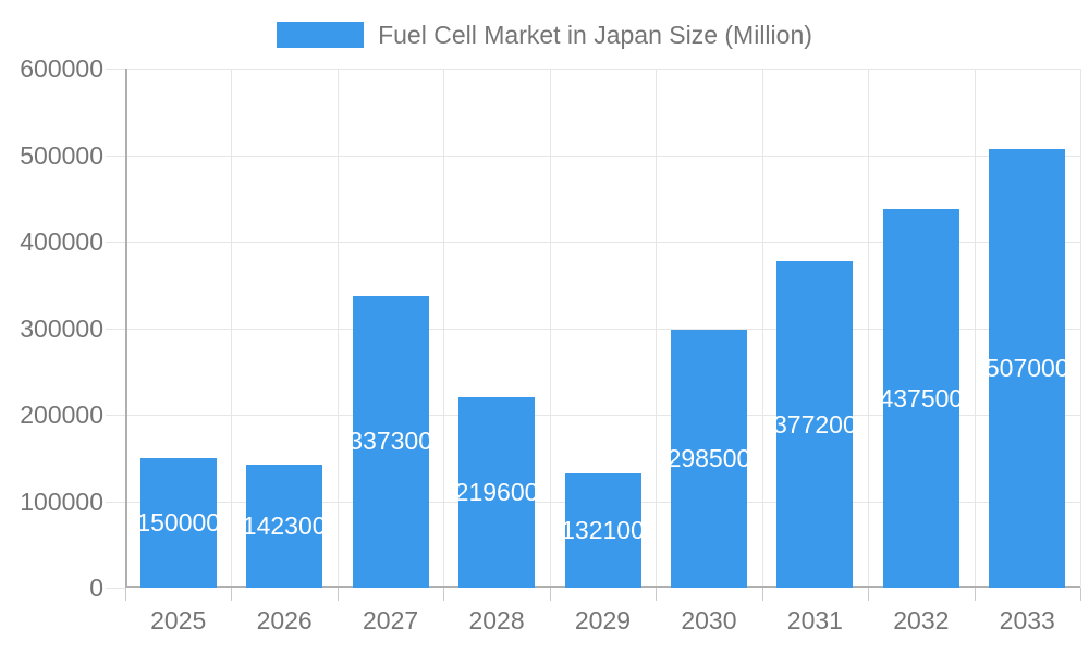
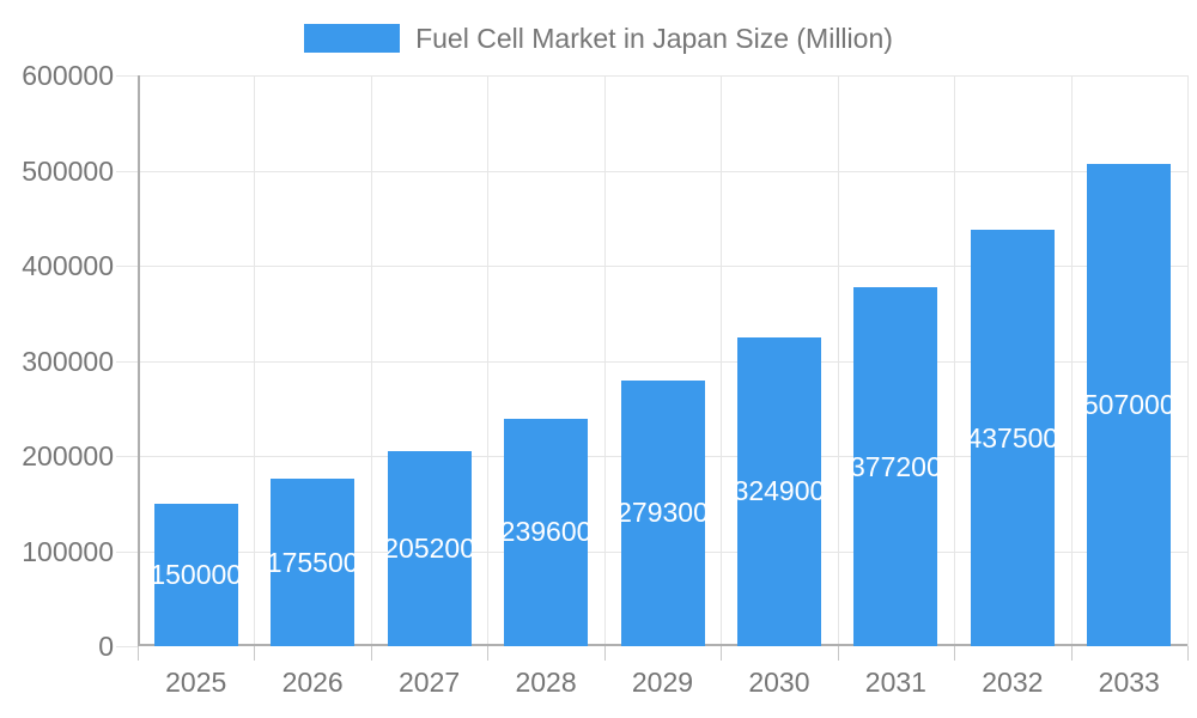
2026: 142300 -> 175500
2027: 337300 -> 205200
2028: 219600 -> 239600
2029: 132100 -> 279300
2030: 298500 -> 324900
